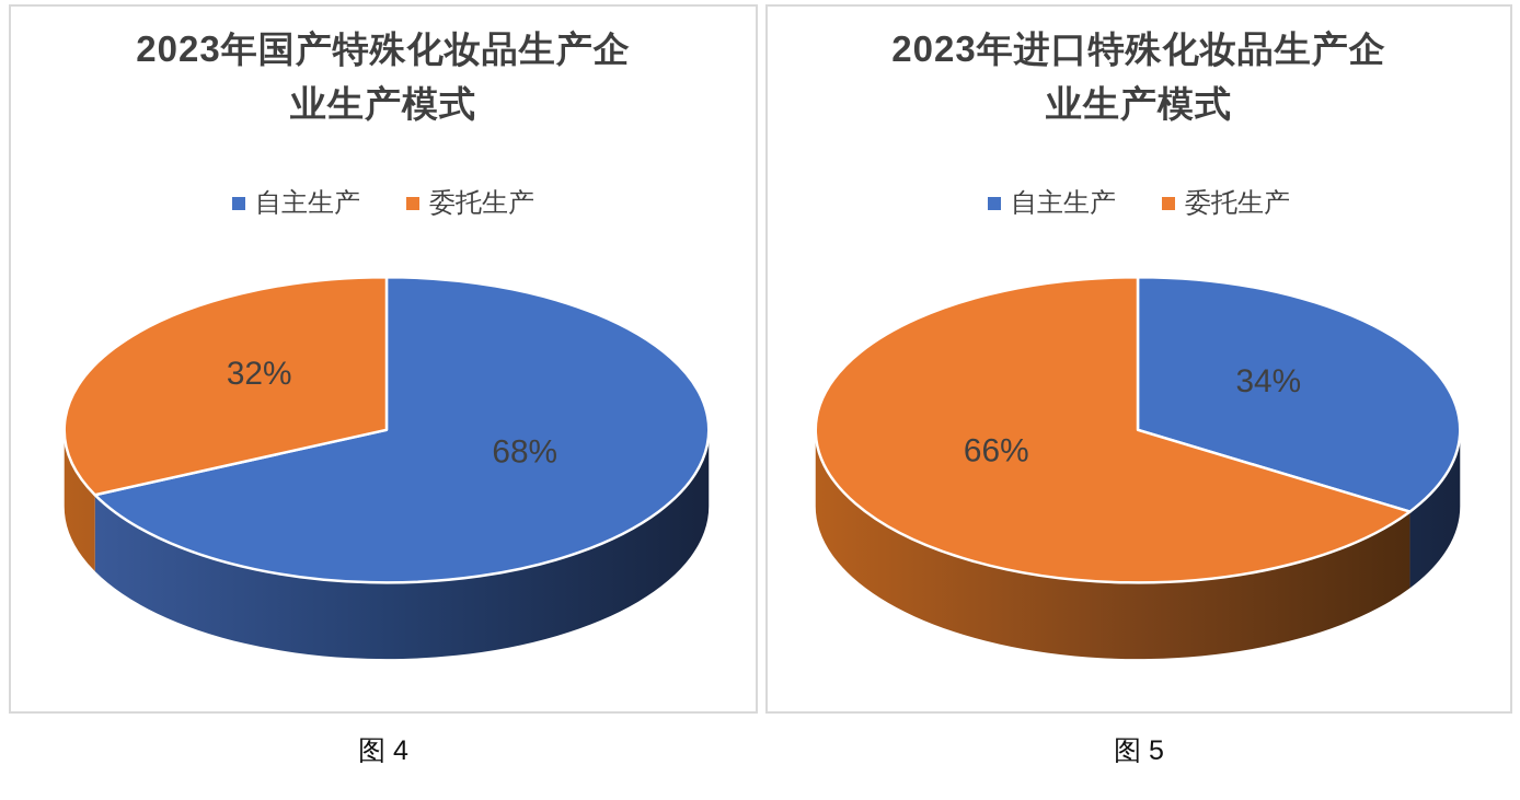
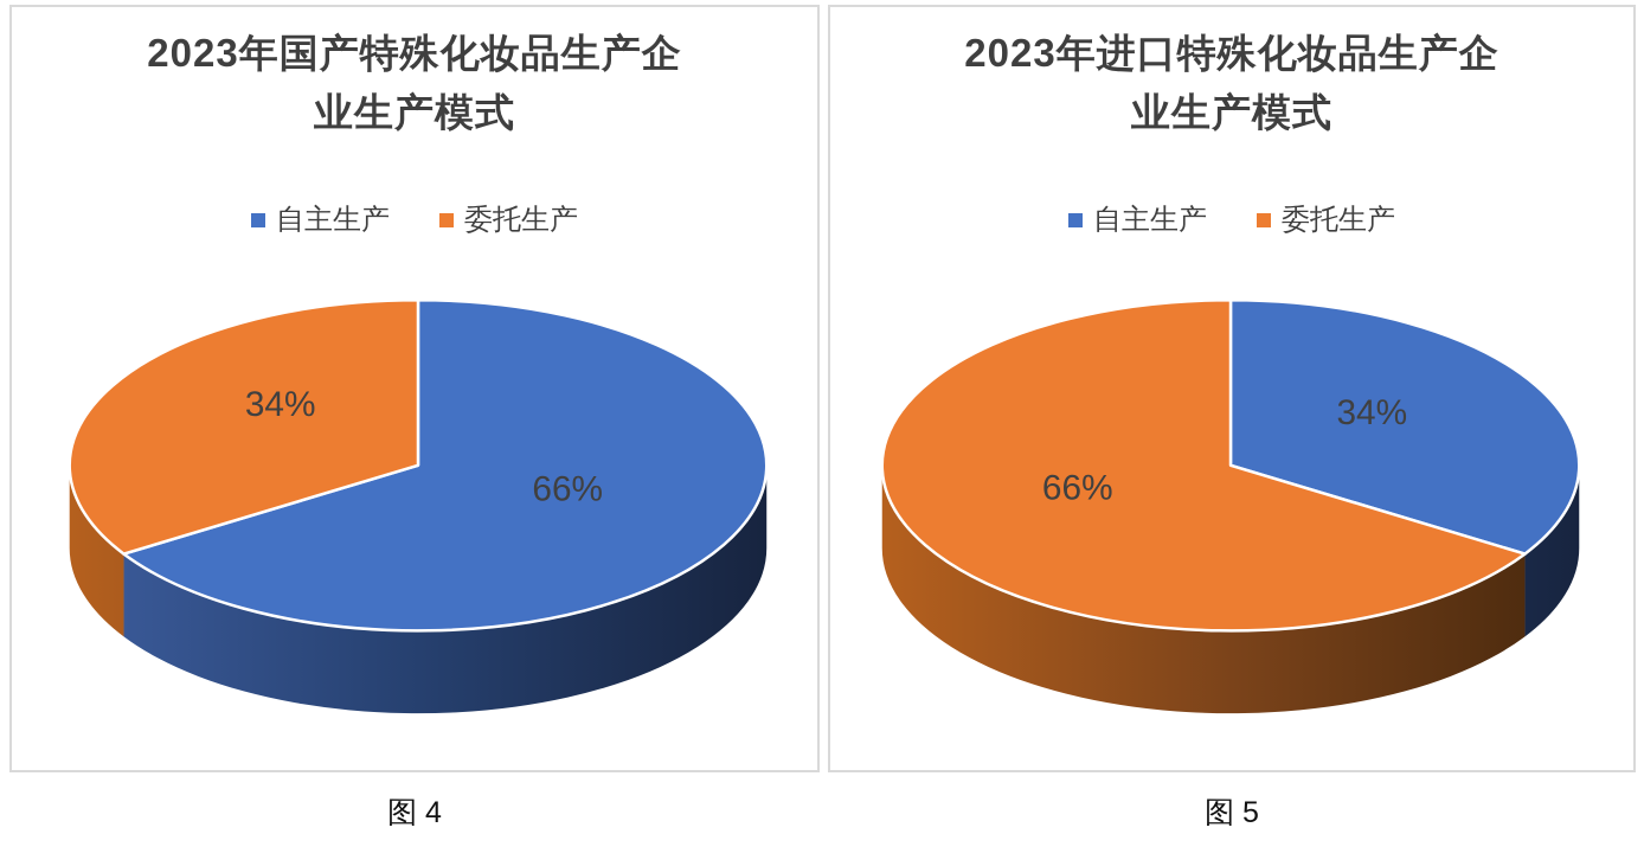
2023年国产特殊化妆品生产企 业生产模式/自主生产: 68% -> 66%
2023年国产特殊化妆品生产企 业生产模式/委托生产: 32% -> 34%
